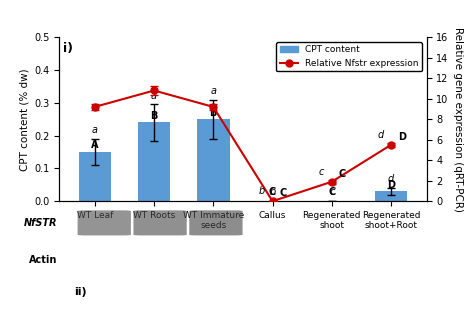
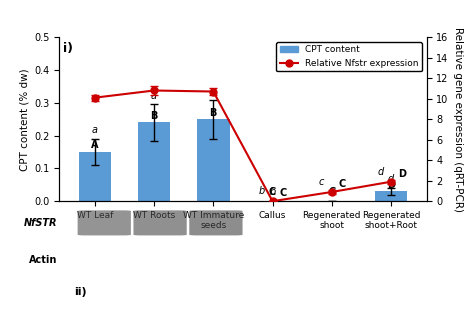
Relative Nfstr expression/WT Leaf: 9.2 -> 10.1
Relative Nfstr expression/WT Immature seeds: 9.2 -> 10.7
Relative Nfstr expression/Regenerated shoot: 1.9 -> 0.9
Relative Nfstr expression/Regenerated shoot+Root: 5.5 -> 1.9
